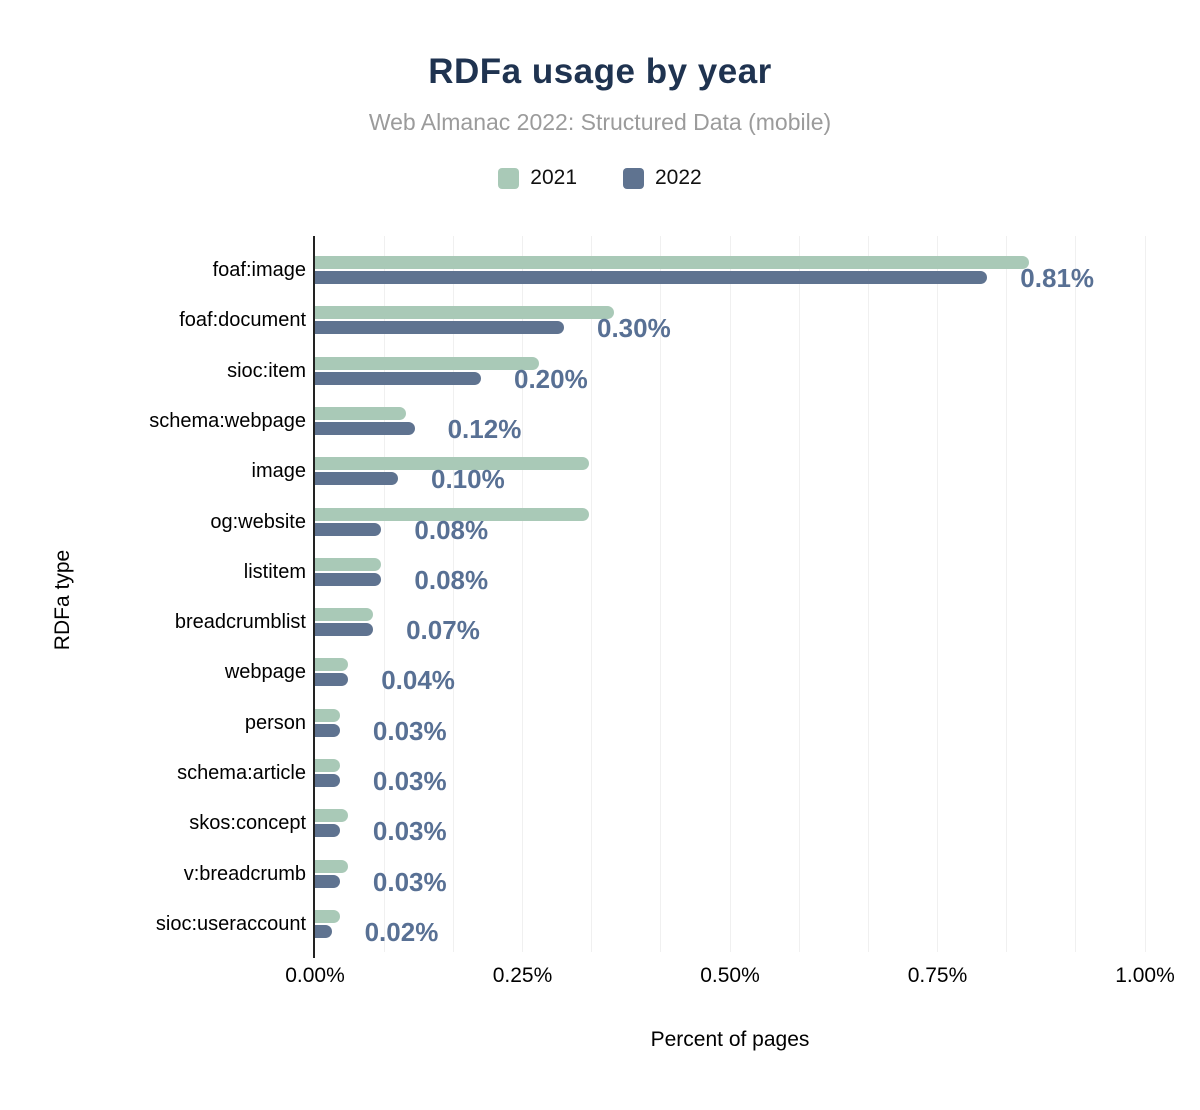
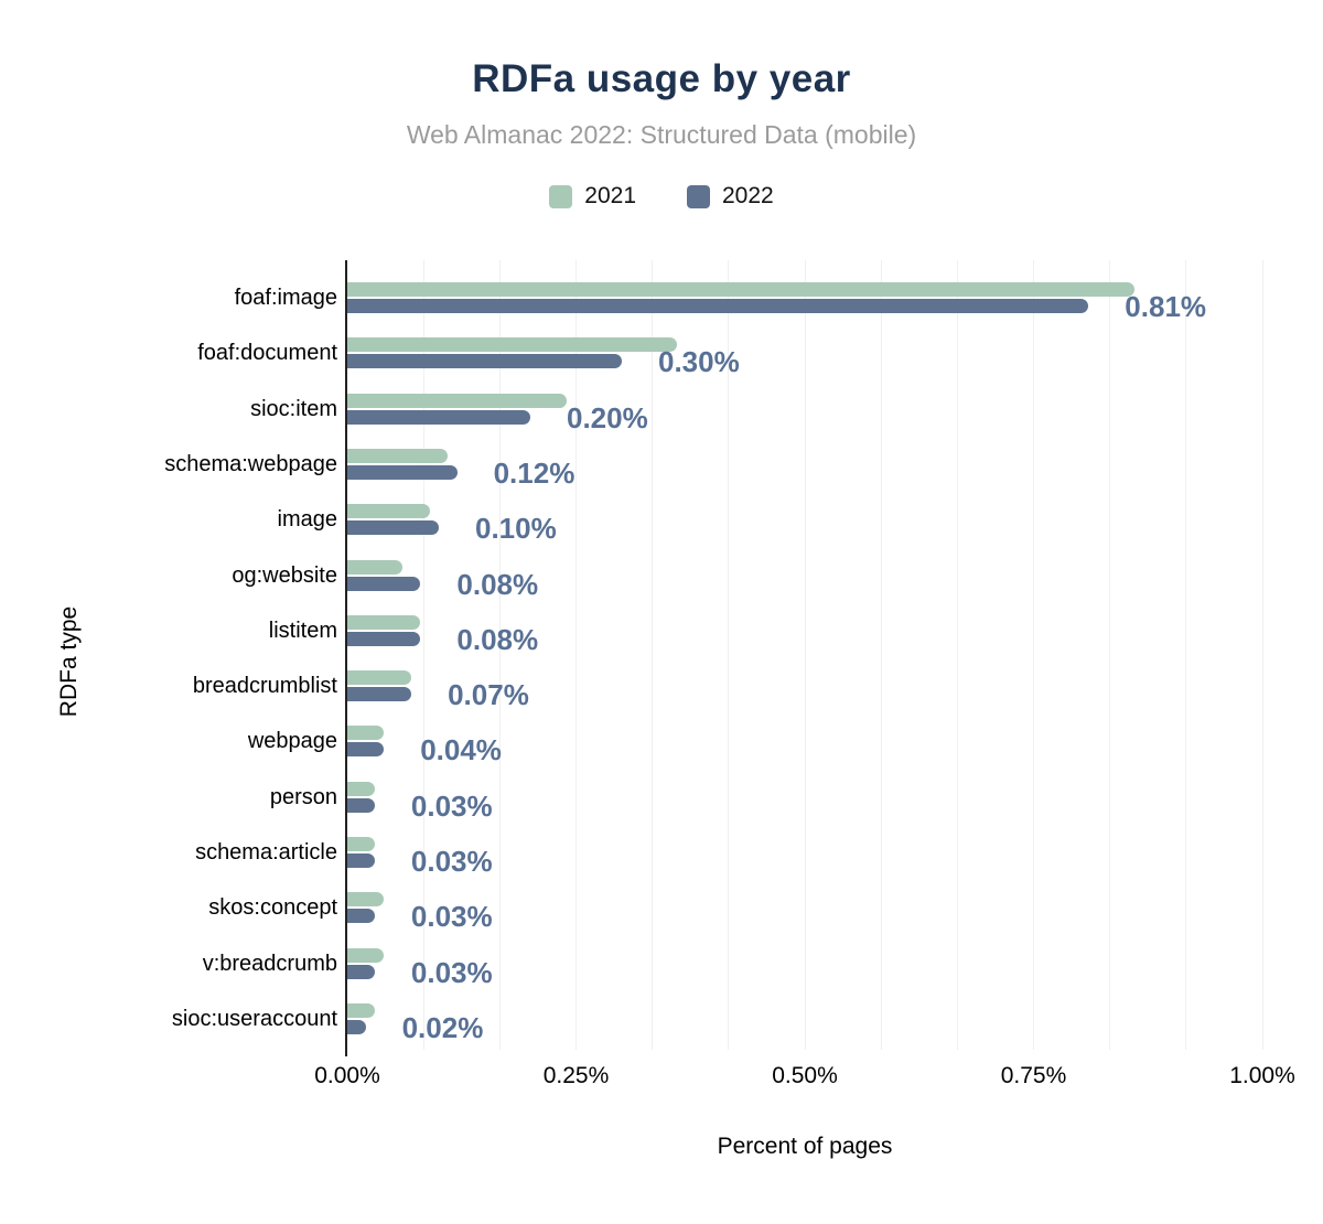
2021/sioc:item: 0.27% -> 0.24%
2021/image: 0.33% -> 0.09%
2021/og:website: 0.33% -> 0.06%
